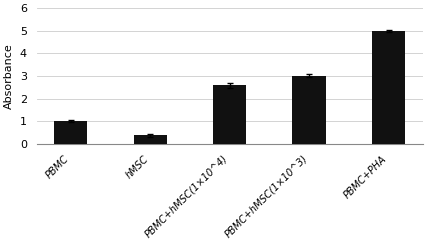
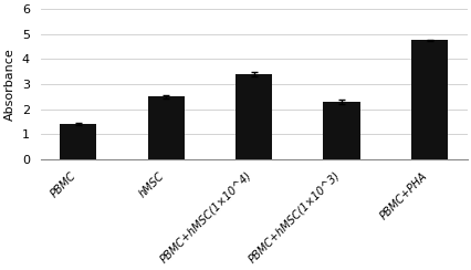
PBMC: 1.02 -> 1.40
hMSC: 0.38 -> 2.50
PBMC+hMSC(1×10^4): 2.58 -> 3.40
PBMC+hMSC(1×10^3): 3.02 -> 2.30
PBMC+PHA: 5.00 -> 4.75
